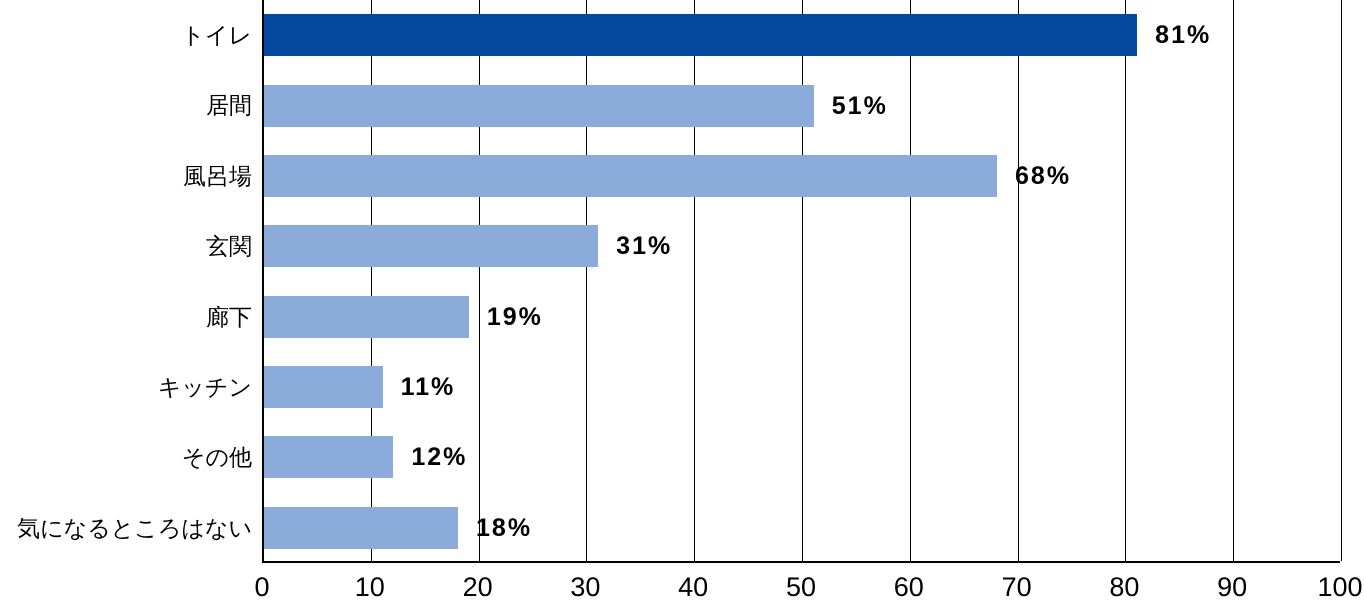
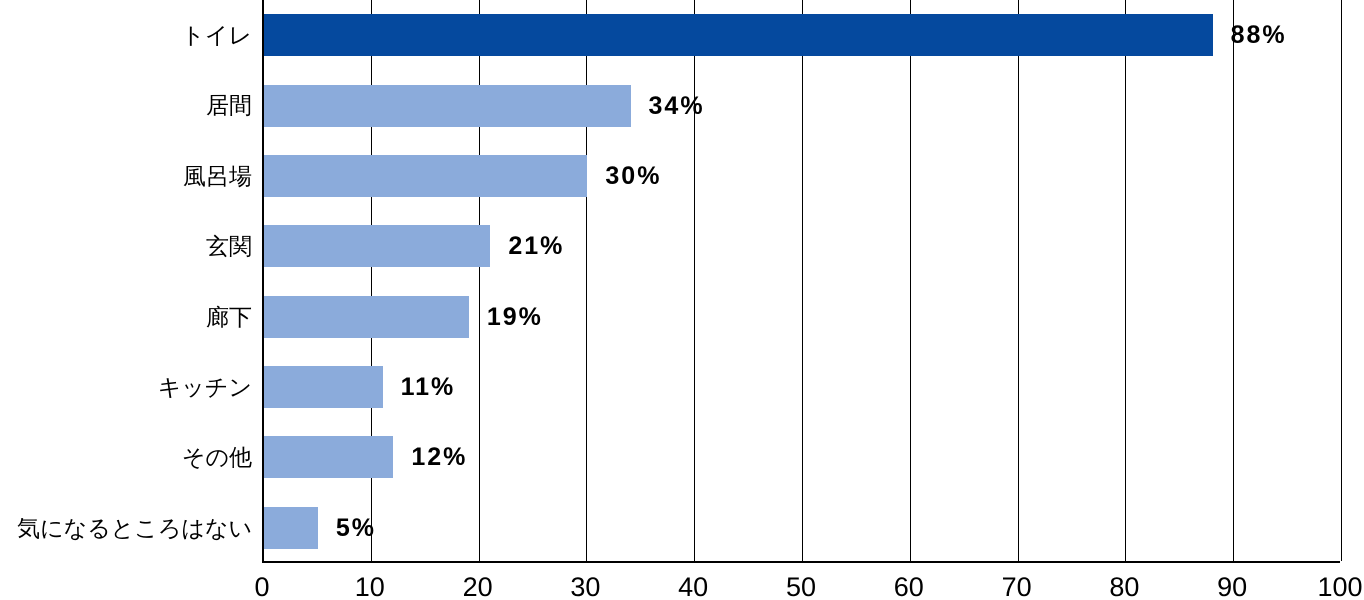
トイレ: 81% -> 88%
居間: 51% -> 34%
風呂場: 68% -> 30%
玄関: 31% -> 21%
気になるところはない: 18% -> 5%
